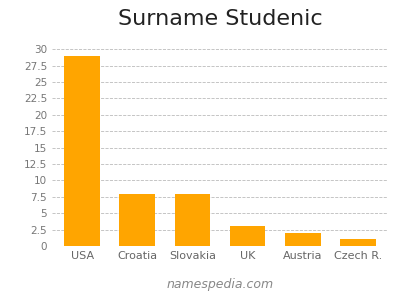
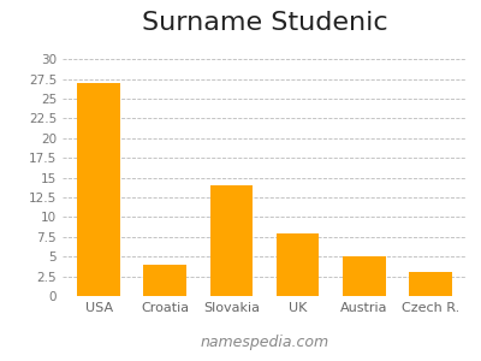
USA: 29 -> 27
Croatia: 8 -> 4
Slovakia: 8 -> 14
UK: 3 -> 8
Austria: 2 -> 5
Czech R.: 1 -> 3
